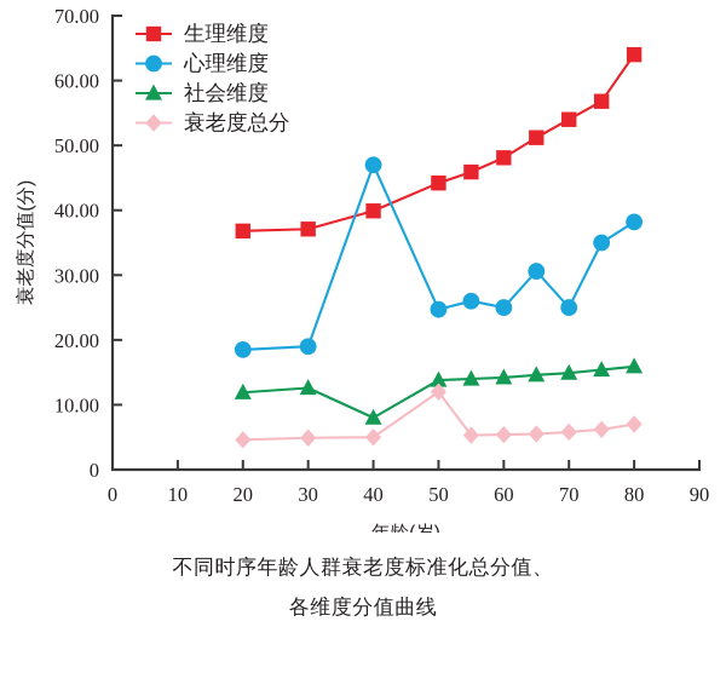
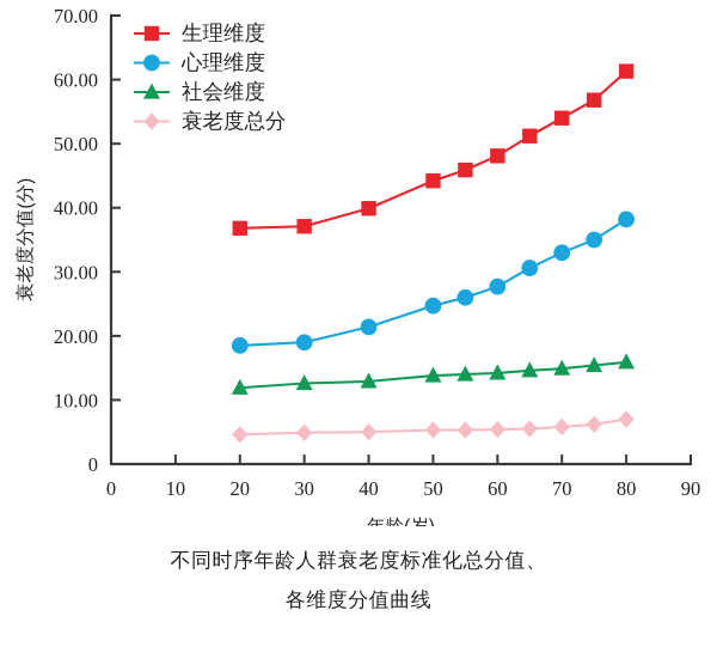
心理维度/40: 47 -> 21
社会维度/40: 8 -> 13
衰老度总分/50: 12 -> 5
心理维度/60: 25 -> 28
心理维度/70: 25 -> 33
生理维度/80: 64 -> 61
